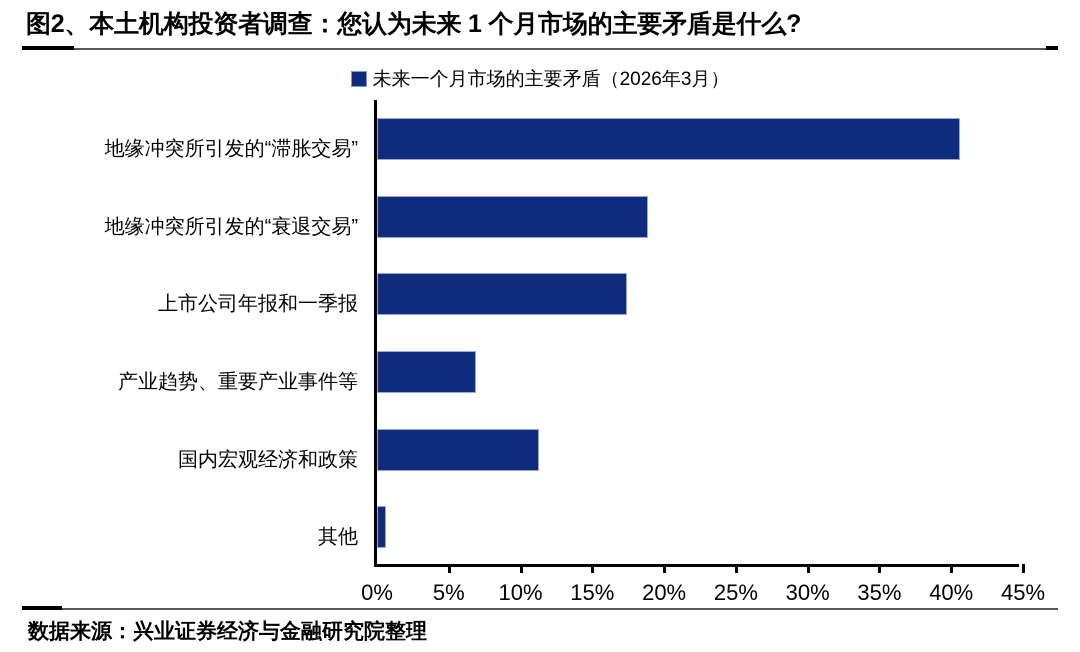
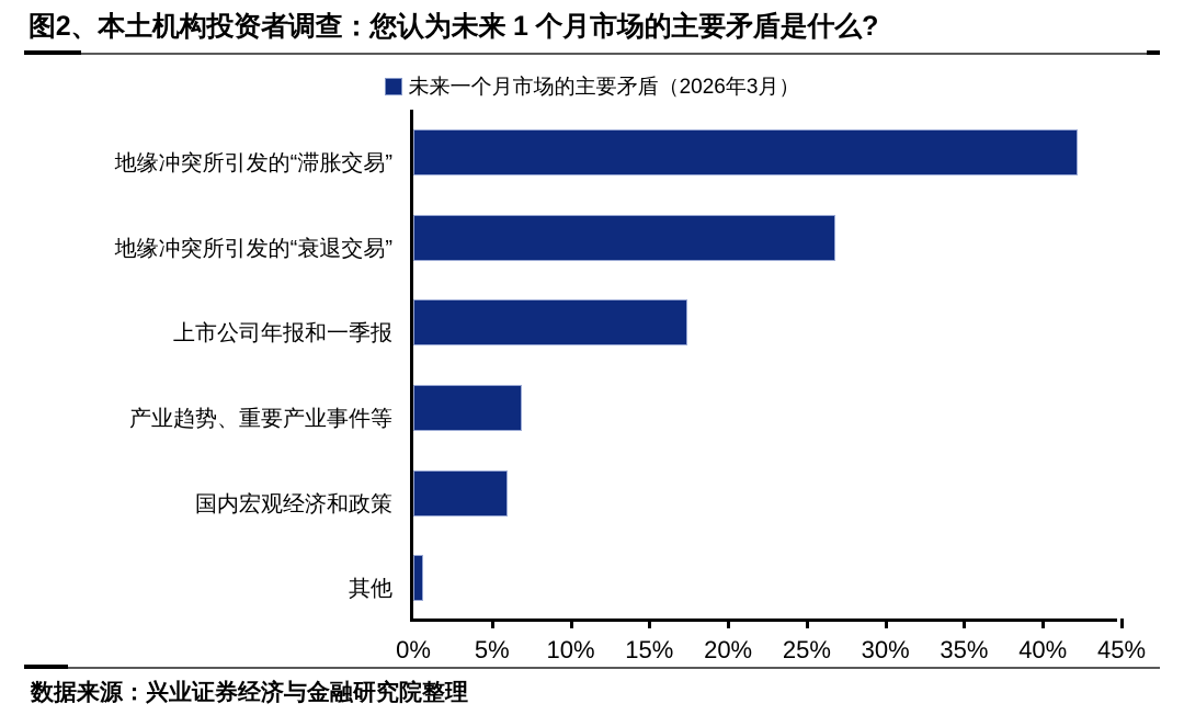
地缘冲突所引发的“滞胀交易”: 40.6% -> 42.2%
地缘冲突所引发的“衰退交易”: 18.9% -> 26.8%
国内宏观经济和政策: 11.3% -> 6.0%
